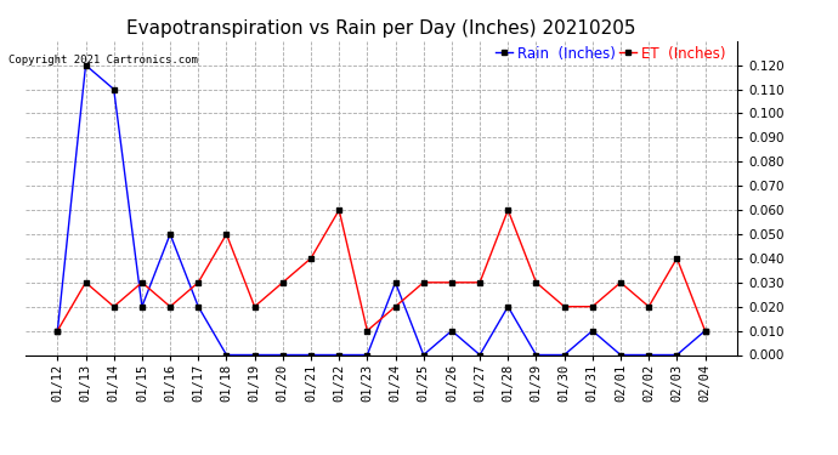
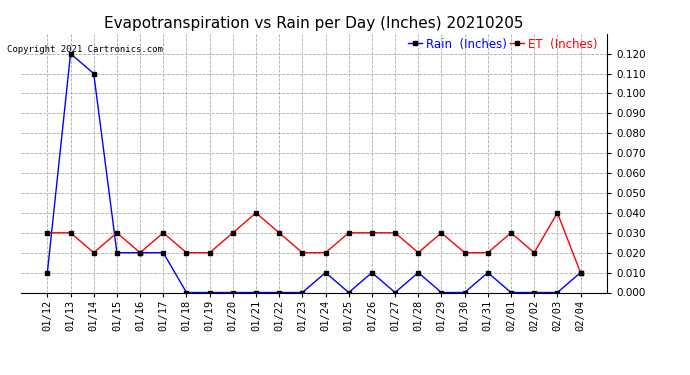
ET (Inches)/01/12: 0.01 -> 0.03
Rain (Inches)/01/16: 0.05 -> 0.02
ET (Inches)/01/18: 0.05 -> 0.02
ET (Inches)/01/22: 0.06 -> 0.03
ET (Inches)/01/23: 0.01 -> 0.02
Rain (Inches)/01/24: 0.03 -> 0.01
Rain (Inches)/01/28: 0.02 -> 0.01
ET (Inches)/01/28: 0.06 -> 0.02
